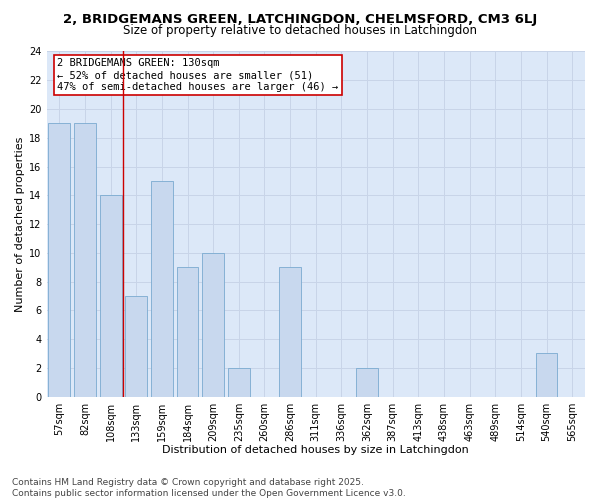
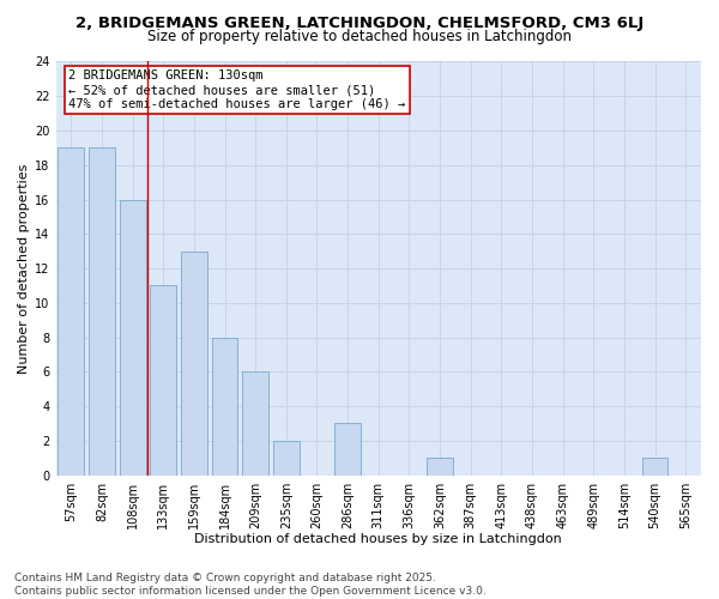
108sqm: 14 -> 16
133sqm: 7 -> 11
159sqm: 15 -> 13
184sqm: 9 -> 8
209sqm: 10 -> 6
286sqm: 9 -> 3
362sqm: 2 -> 1
540sqm: 3 -> 1
